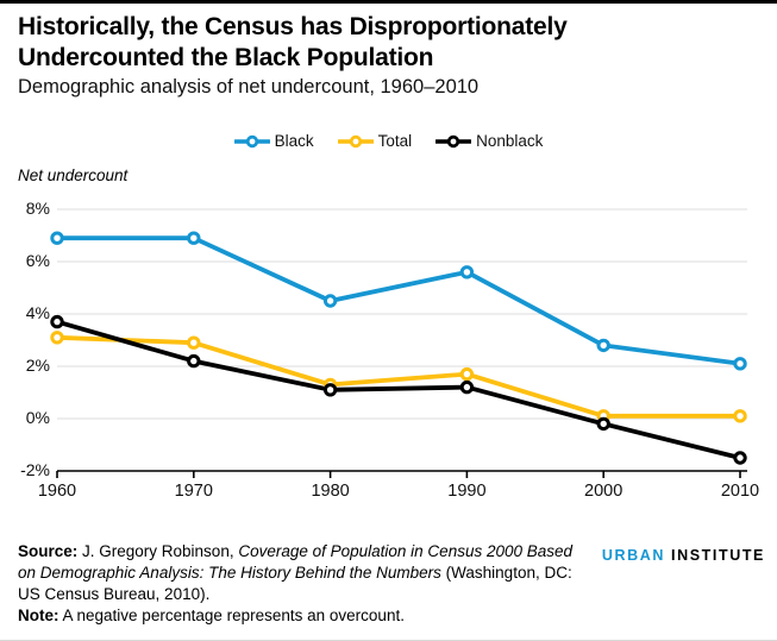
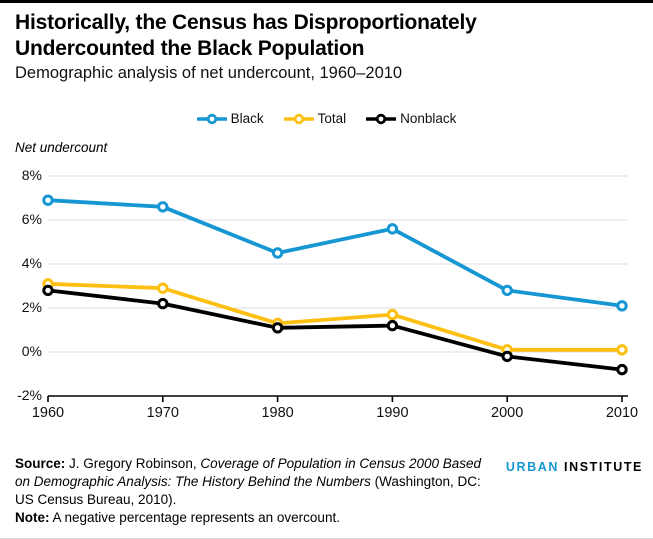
Nonblack/1960: 3.7% -> 2.8%
Black/1970: 6.9% -> 6.6%
Nonblack/2010: -1.5% -> -0.8%
